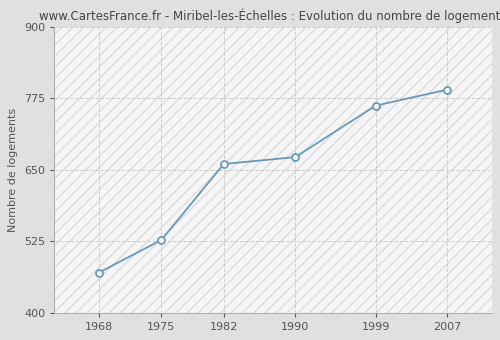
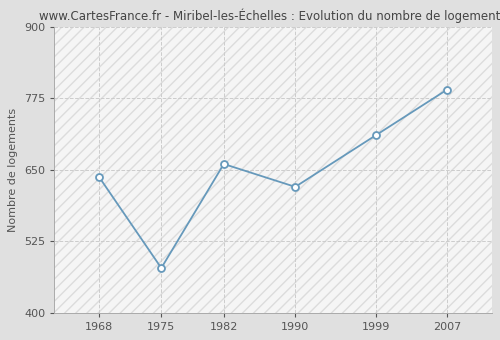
1968: 470 -> 638
1975: 527 -> 478
1990: 672 -> 620
1999: 762 -> 710
